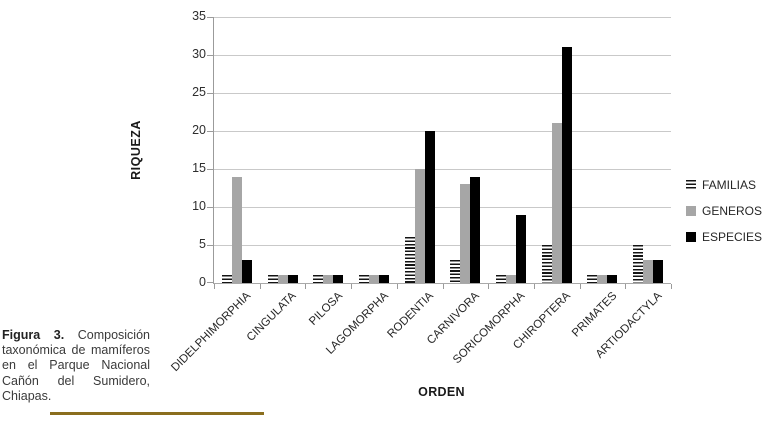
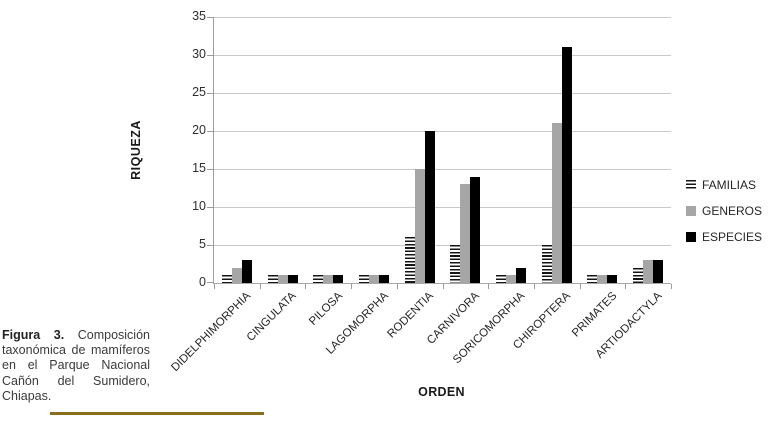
GENEROS/DIDELPHIMORPHIA: 14 -> 2
FAMILIAS/CARNIVORA: 3 -> 5
ESPECIES/SORICOMORPHA: 9 -> 2
FAMILIAS/ARTIODACTYLA: 5 -> 2
